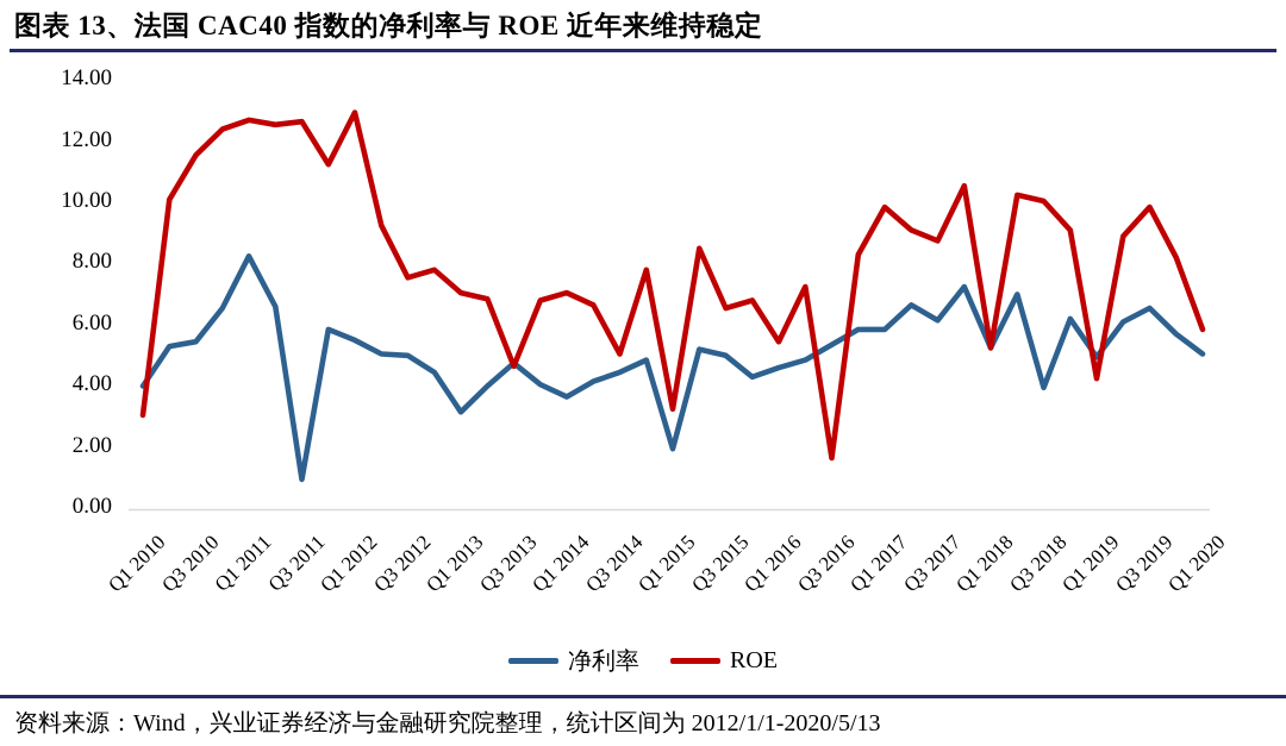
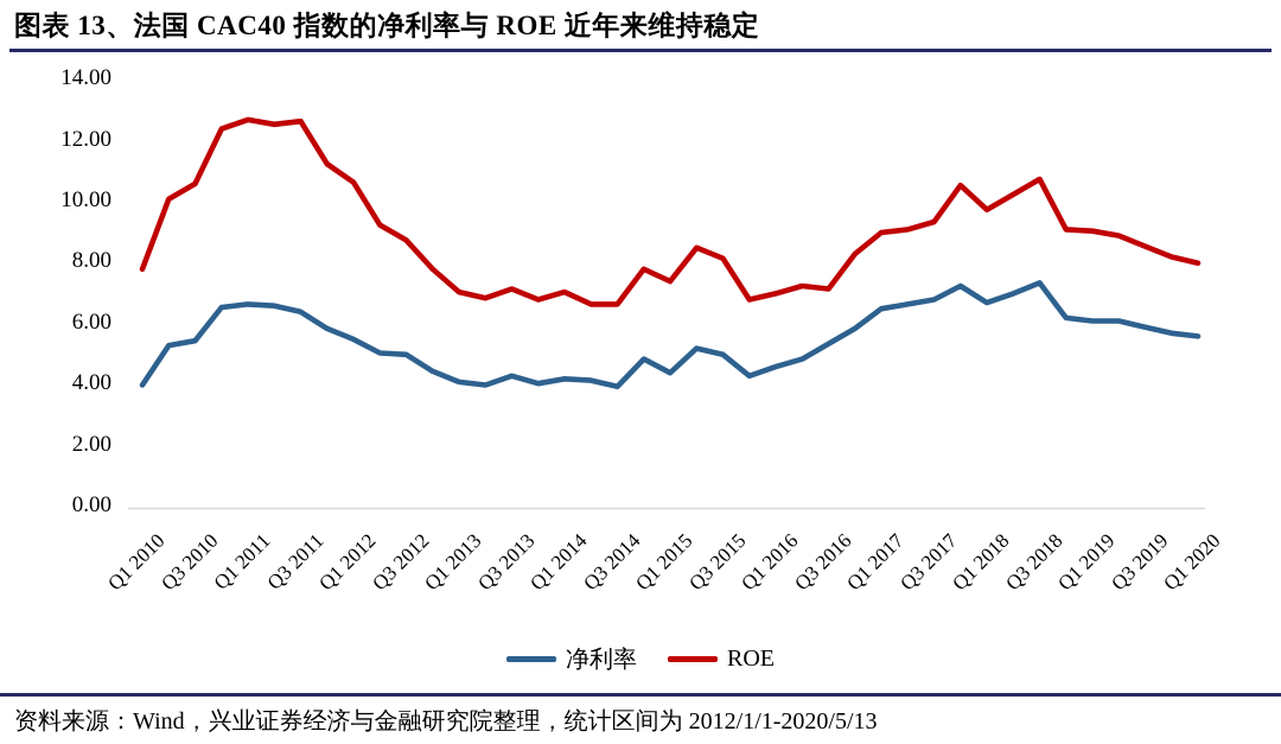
ROE/Q1 2010: 3.0 -> 7.8
ROE/Q3 2010: 11.5 -> 10.6
净利率/Q1 2011: 8.2 -> 6.6
净利率/Q3 2011: 0.9 -> 6.3
ROE/Q1 2012: 12.9 -> 10.6
ROE/Q3 2012: 7.5 -> 8.7
净利率/Q1 2013: 3.1 -> 4.0
净利率/Q3 2013: 4.7 -> 4.2
ROE/Q3 2013: 4.6 -> 7.1
净利率/Q1 2014: 3.6 -> 4.2
净利率/Q3 2014: 4.4 -> 3.9
ROE/Q3 2014: 5.0 -> 6.6
净利率/Q1 2015: 1.9 -> 4.3
ROE/Q1 2015: 3.2 -> 7.3
ROE/Q3 2015: 6.5 -> 8.1
ROE/Q1 2016: 5.4 -> 7.0
ROE/Q3 2016: 1.6 -> 7.1
净利率/Q1 2017: 5.8 -> 6.5
ROE/Q1 2017: 9.8 -> 8.9
净利率/Q3 2017: 6.1 -> 6.8
ROE/Q3 2017: 8.7 -> 9.3
净利率/Q1 2018: 5.2 -> 6.7
ROE/Q1 2018: 5.2 -> 9.7
净利率/Q3 2018: 3.9 -> 7.3
ROE/Q3 2018: 10.0 -> 10.7
净利率/Q1 2019: 4.9 -> 6.0
ROE/Q1 2019: 4.2 -> 9.0
净利率/Q3 2019: 6.5 -> 5.8
ROE/Q3 2019: 9.8 -> 8.5
净利率/Q1 2020: 5.0 -> 5.5
ROE/Q1 2020: 5.8 -> 8.0
